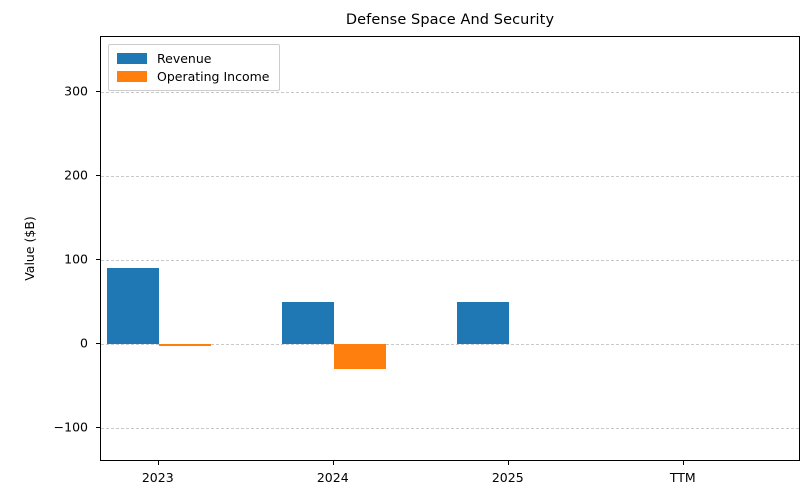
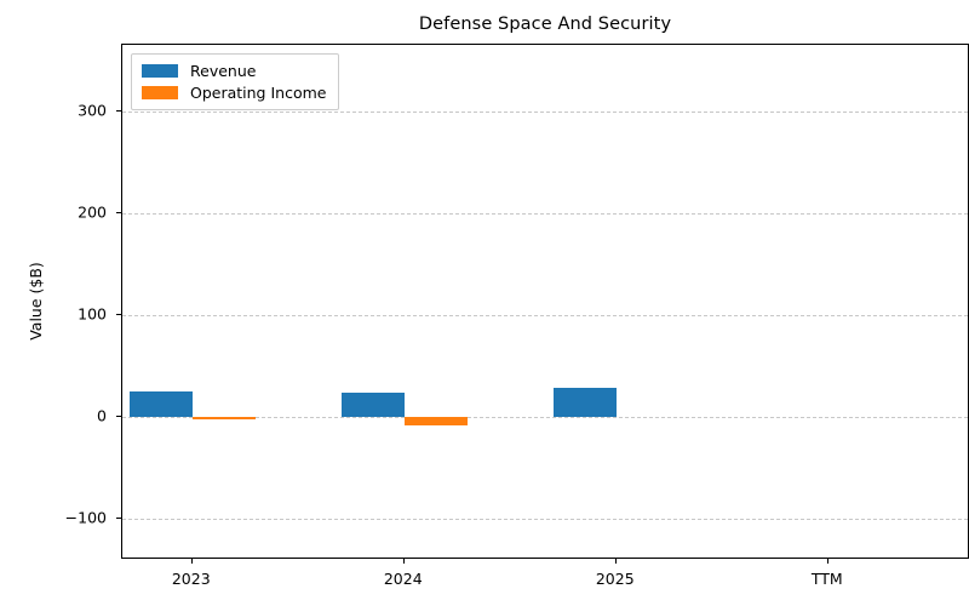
Revenue/2023: 90 -> 20
Revenue/2024: 50 -> 20
Operating Income/2024: -30 -> -10
Revenue/2025: 50 -> 30
